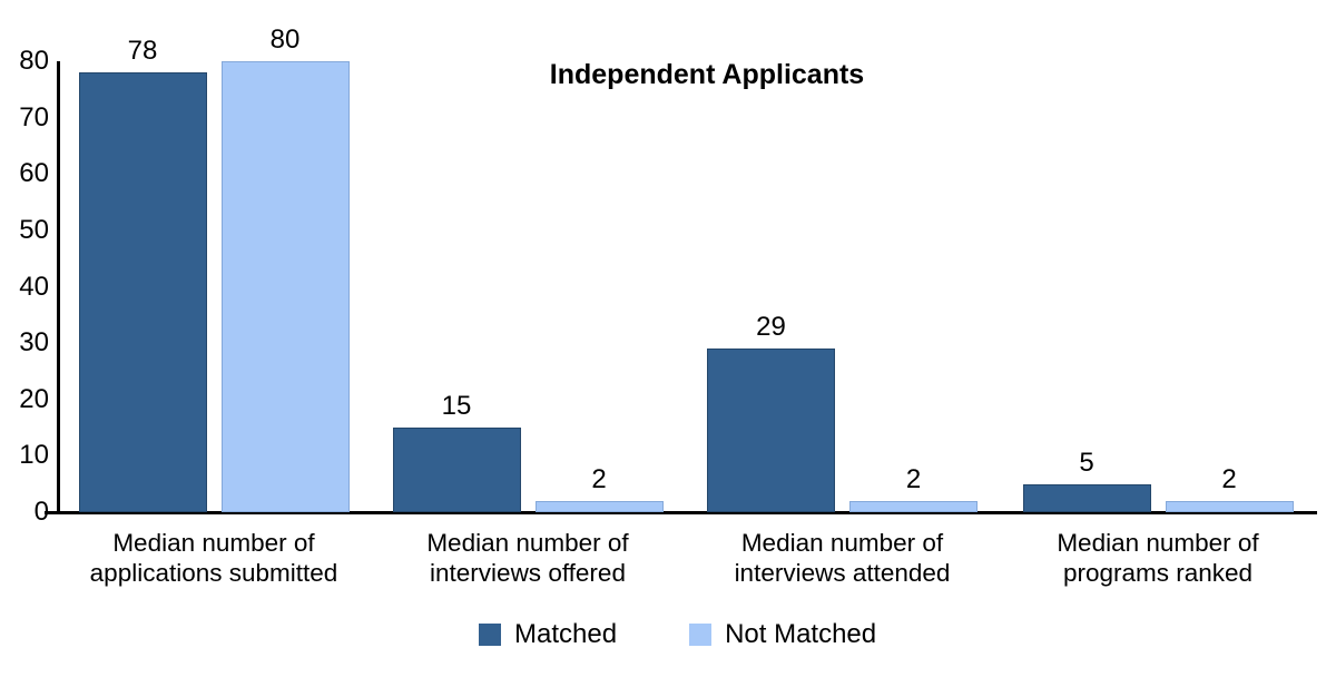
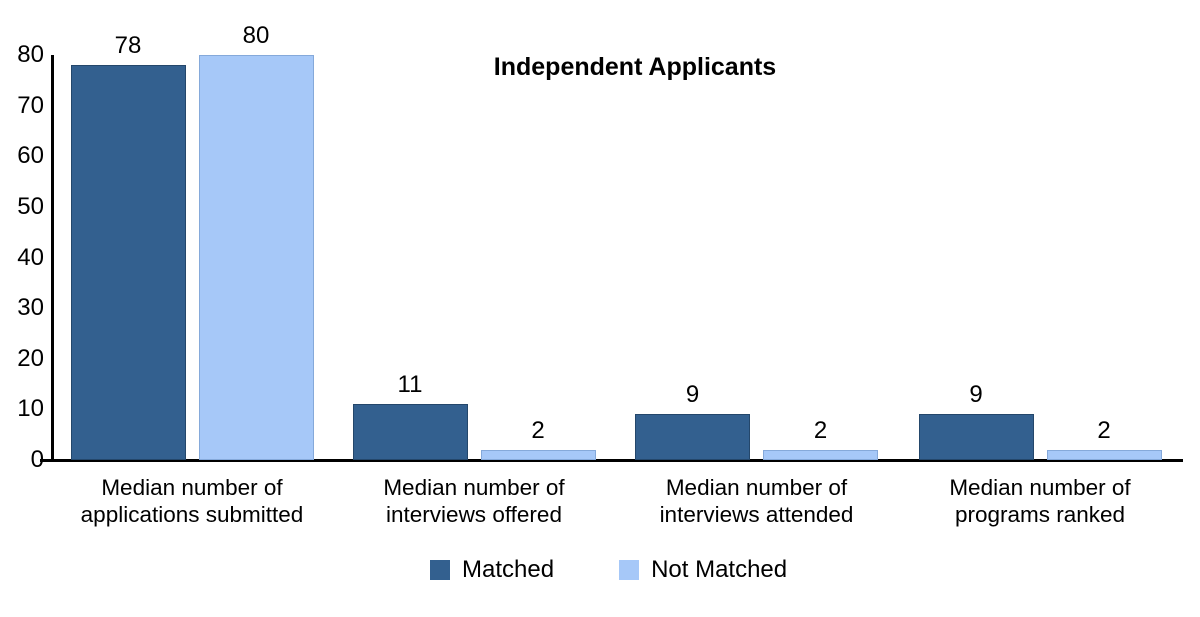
Matched/Median number of interviews offered: 15 -> 11
Matched/Median number of interviews attended: 29 -> 9
Matched/Median number of programs ranked: 5 -> 9
